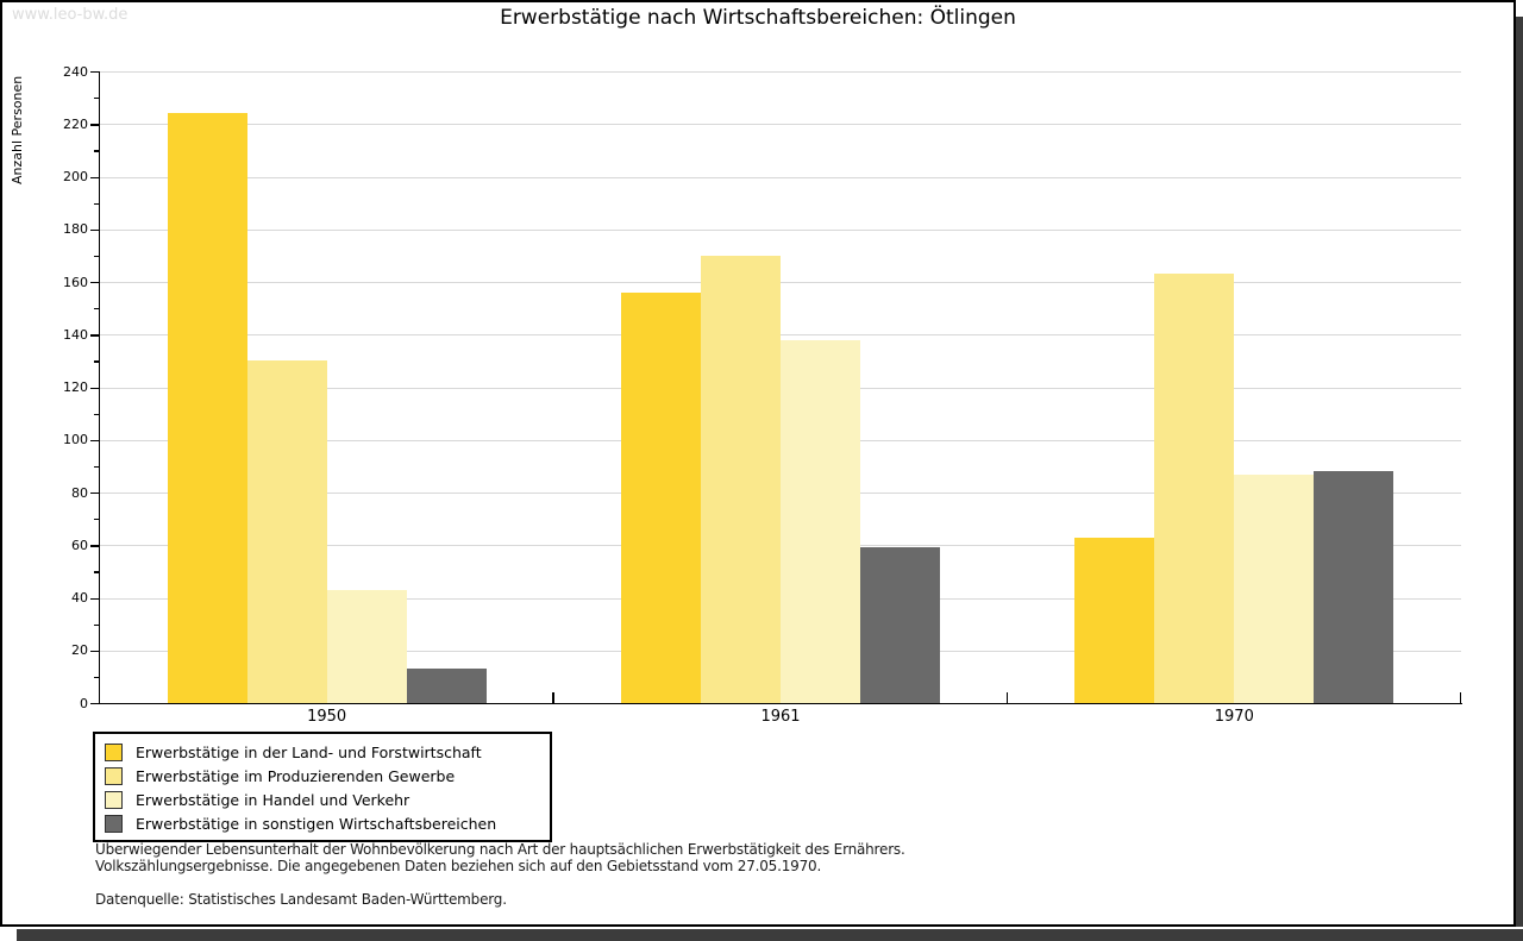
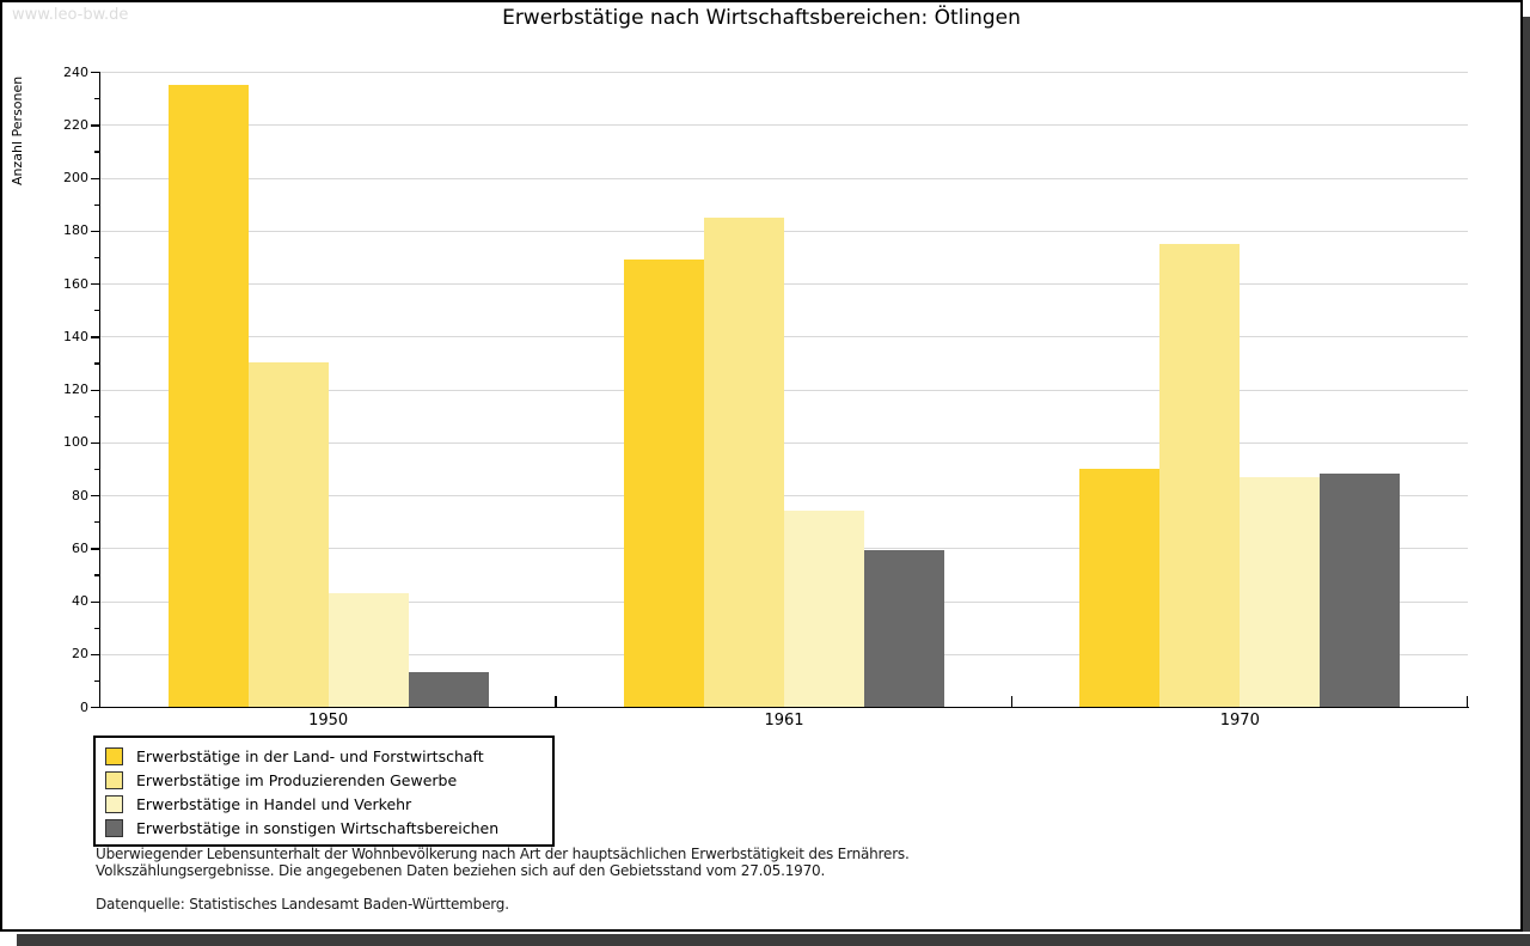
Erwerbstätige in der Land- und Forstwirtschaft/1950: 224 -> 235
Erwerbstätige in der Land- und Forstwirtschaft/1961: 156 -> 169
Erwerbstätige im Produzierenden Gewerbe/1961: 170 -> 185
Erwerbstätige in Handel und Verkehr/1961: 138 -> 74
Erwerbstätige in der Land- und Forstwirtschaft/1970: 63 -> 90
Erwerbstätige im Produzierenden Gewerbe/1970: 163 -> 175
